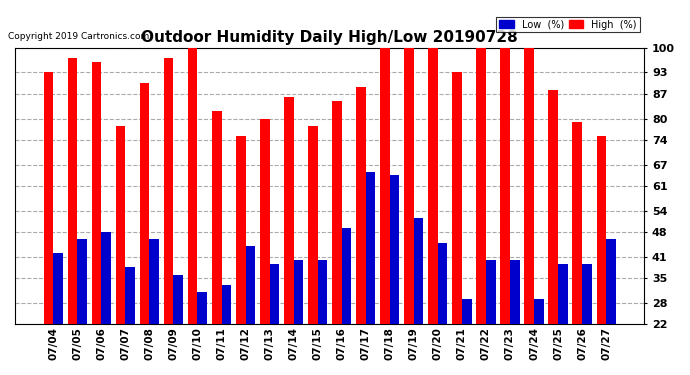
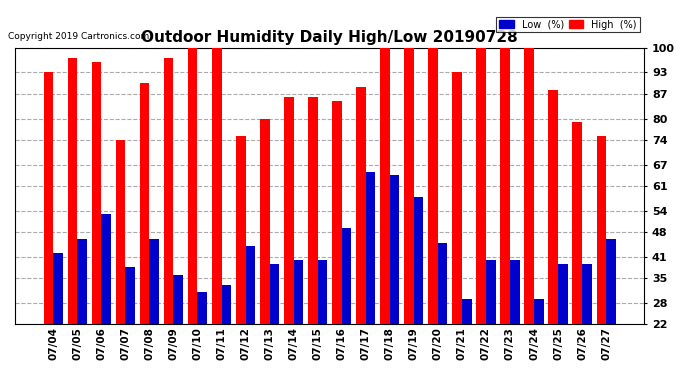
Low (%)/07/06: 48 -> 53
High (%)/07/07: 78 -> 74
High (%)/07/11: 82 -> 100
High (%)/07/15: 78 -> 86
Low (%)/07/19: 52 -> 58
